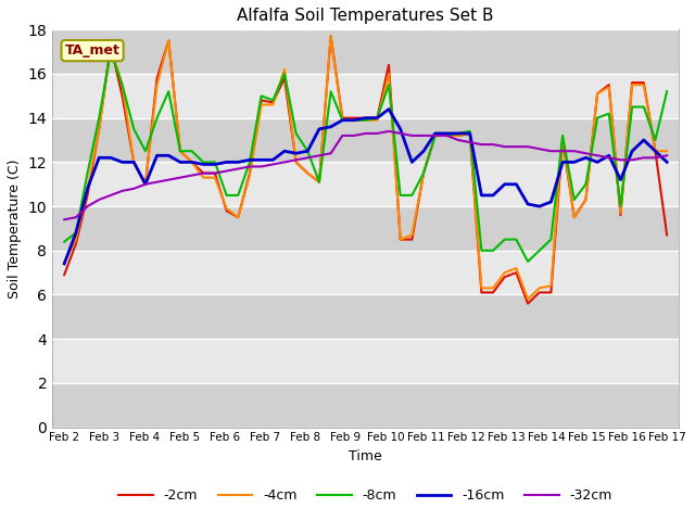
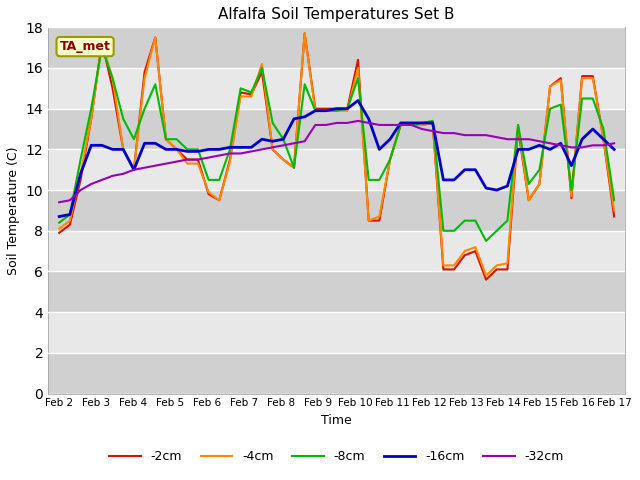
-2cm/Feb 2: 6.9 -> 7.9
-4cm/Feb 2: 7.5 -> 8.1
-16cm/Feb 2: 7.4 -> 8.7
-4cm/Feb 17: 12.5 -> 9.0
-8cm/Feb 17: 15.2 -> 9.5
